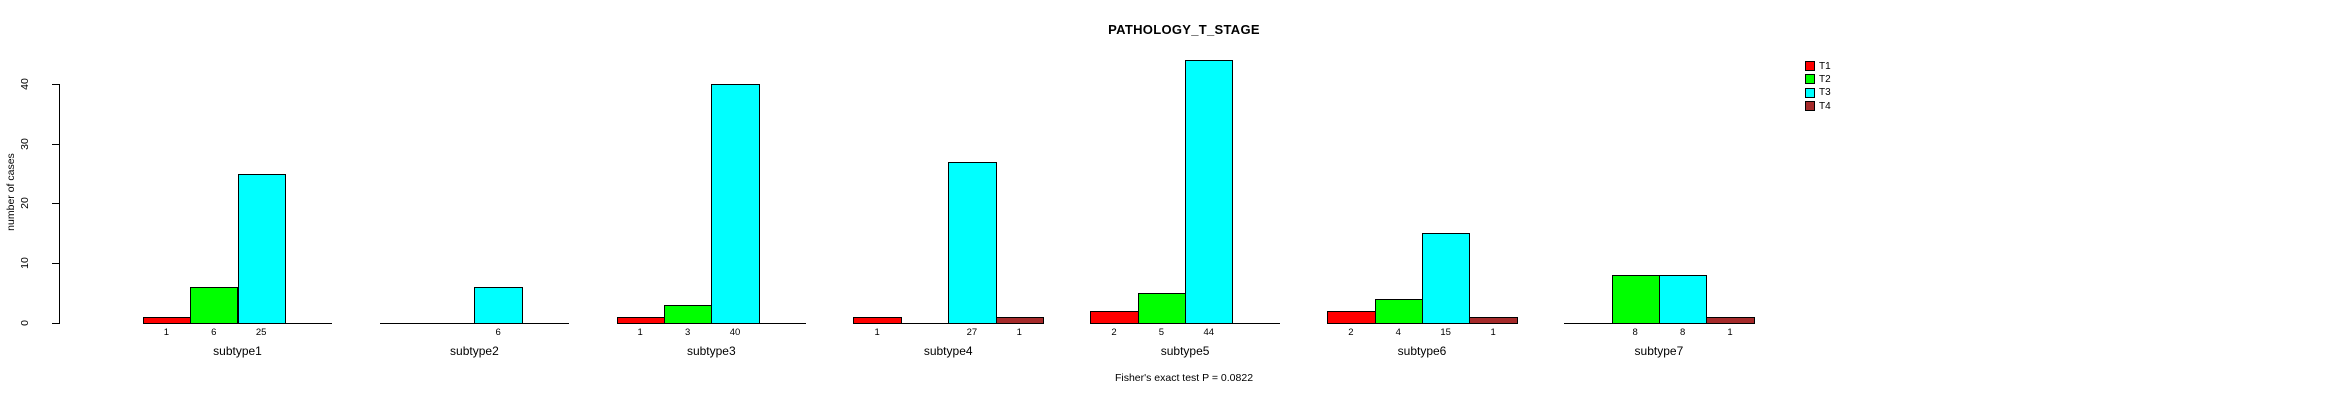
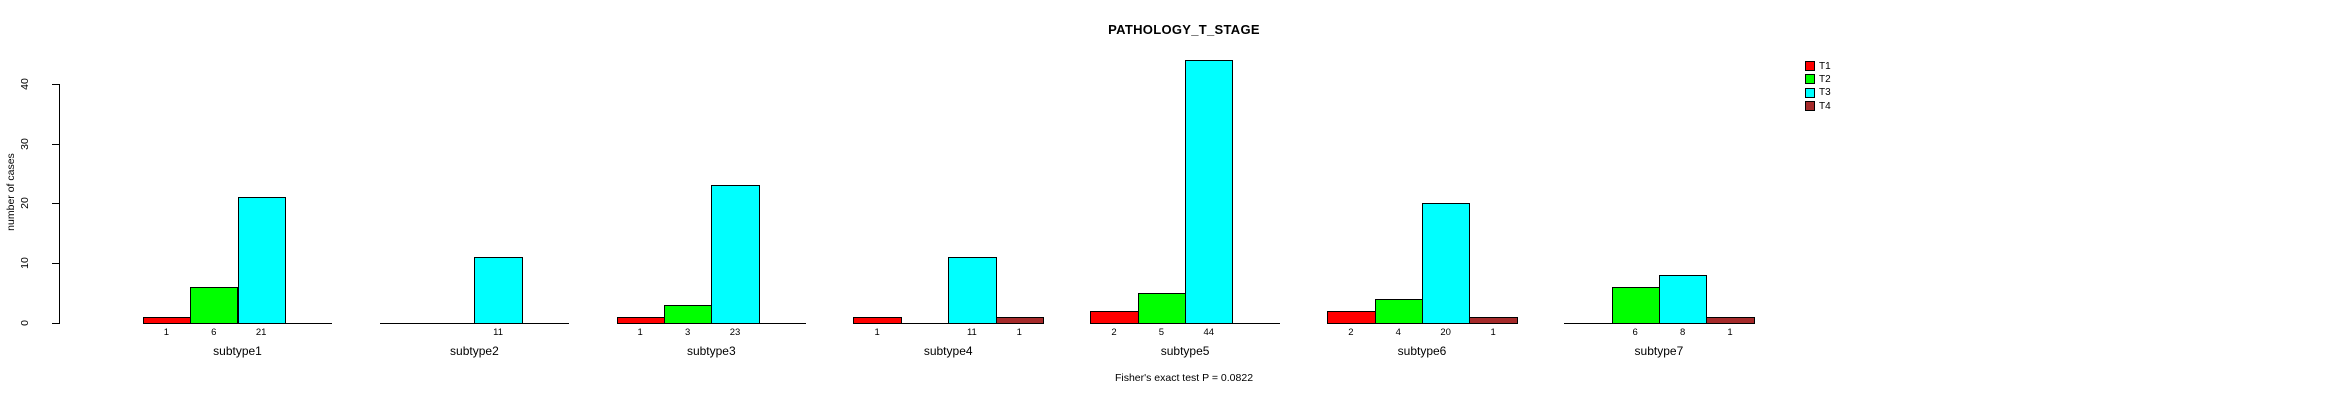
T3/subtype1: 25 -> 21
T3/subtype2: 6 -> 11
T3/subtype3: 40 -> 23
T3/subtype4: 27 -> 11
T3/subtype6: 15 -> 20
T2/subtype7: 8 -> 6
